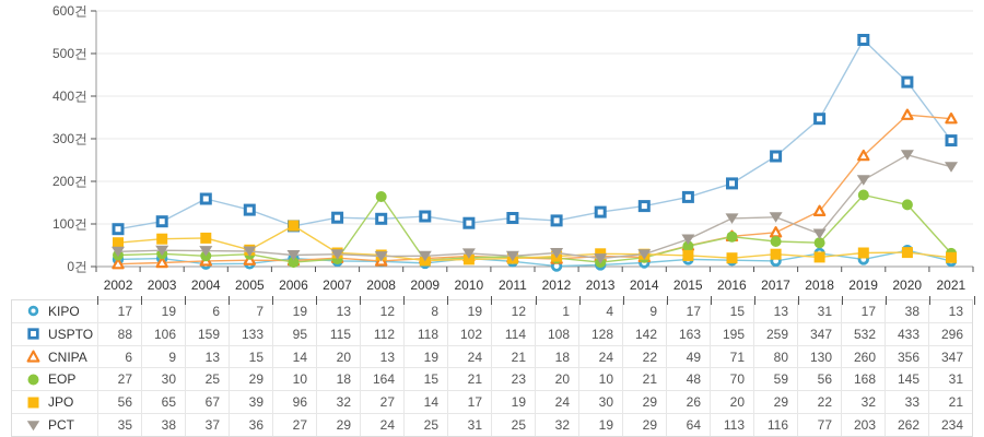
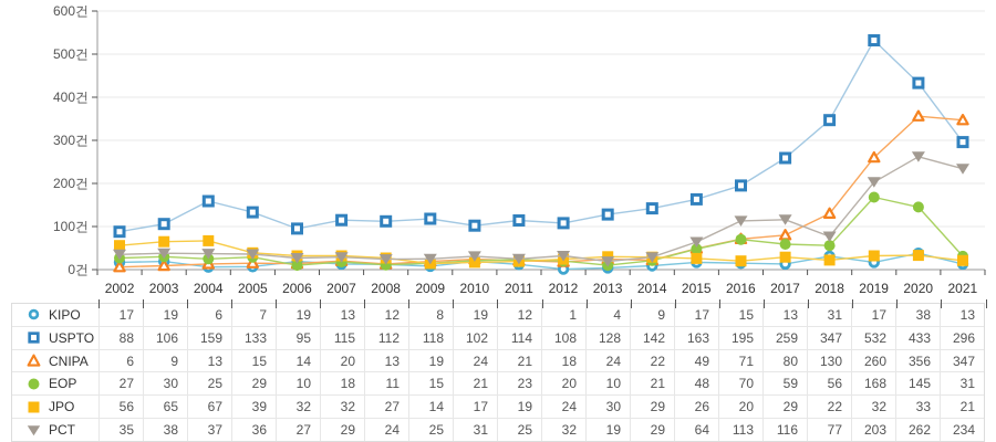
JPO/2006: 96 -> 32
EOP/2008: 164 -> 11
